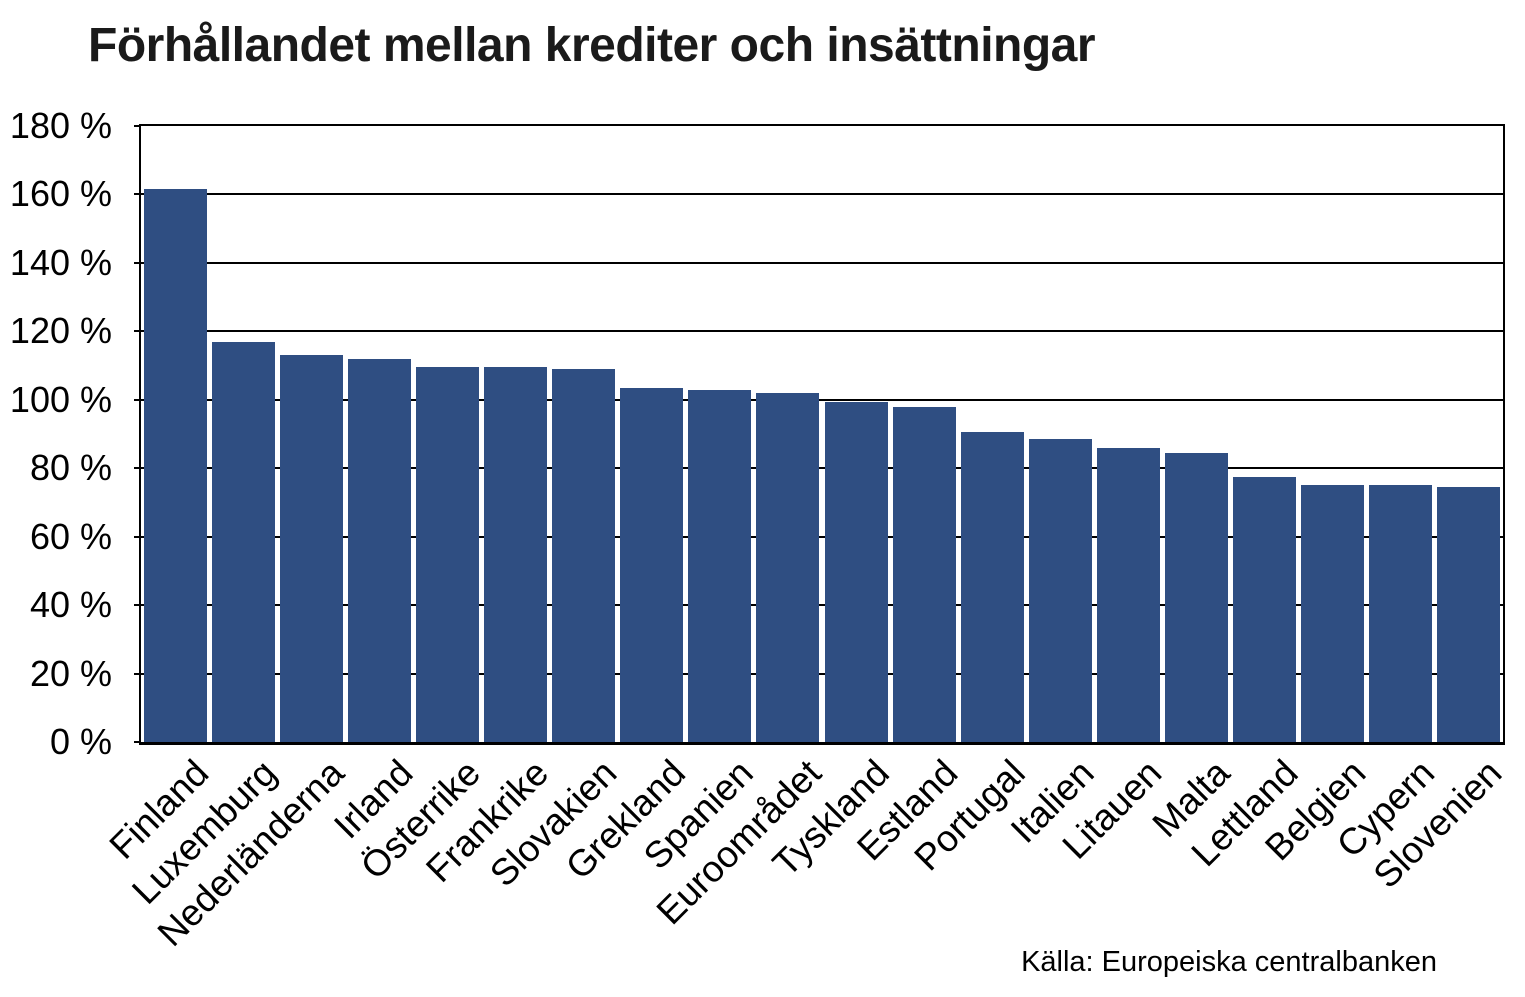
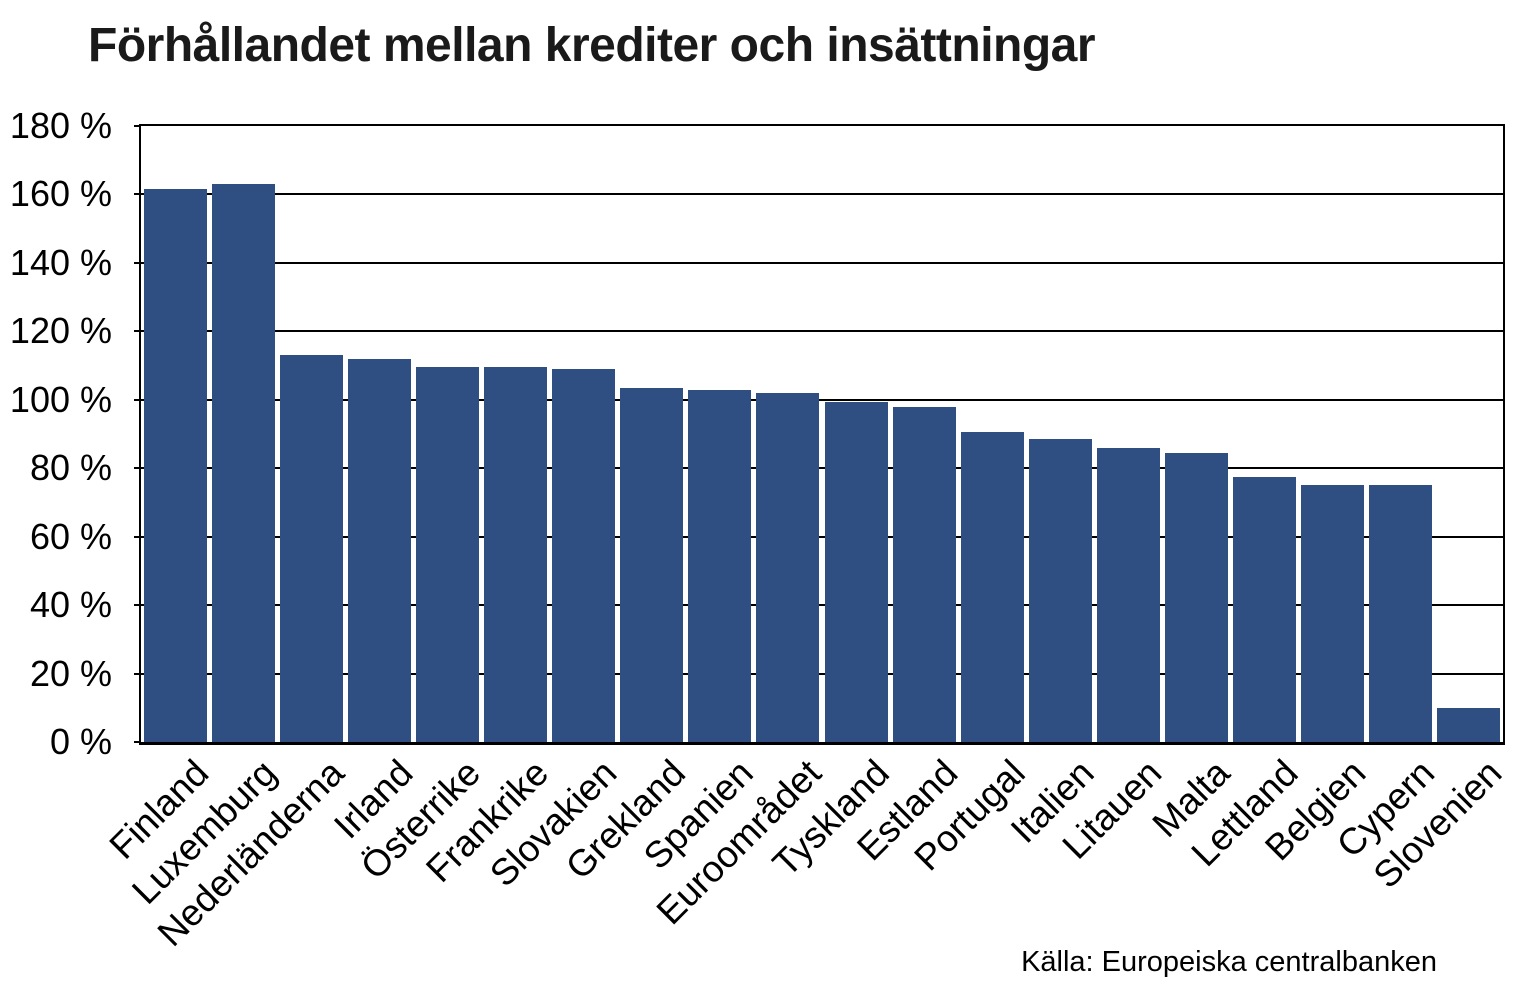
Luxemburg: 117% -> 163%
Slovenien: 74% -> 10%
